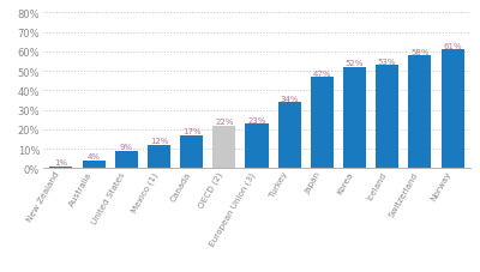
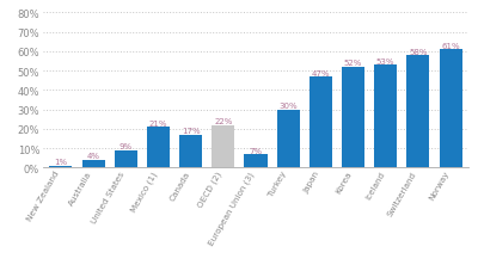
Mexico (1): 12% -> 21%
European Union (3): 23% -> 7%
Turkey: 34% -> 30%
